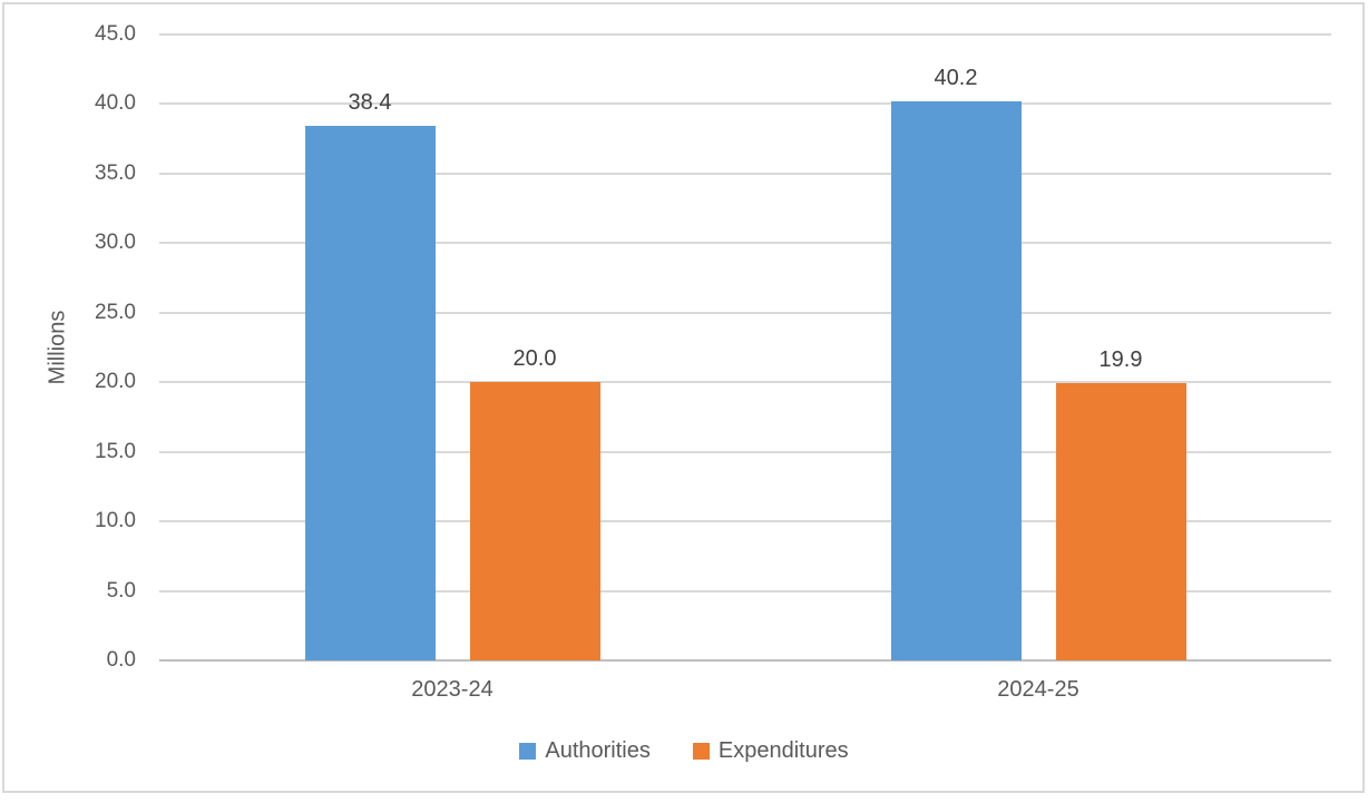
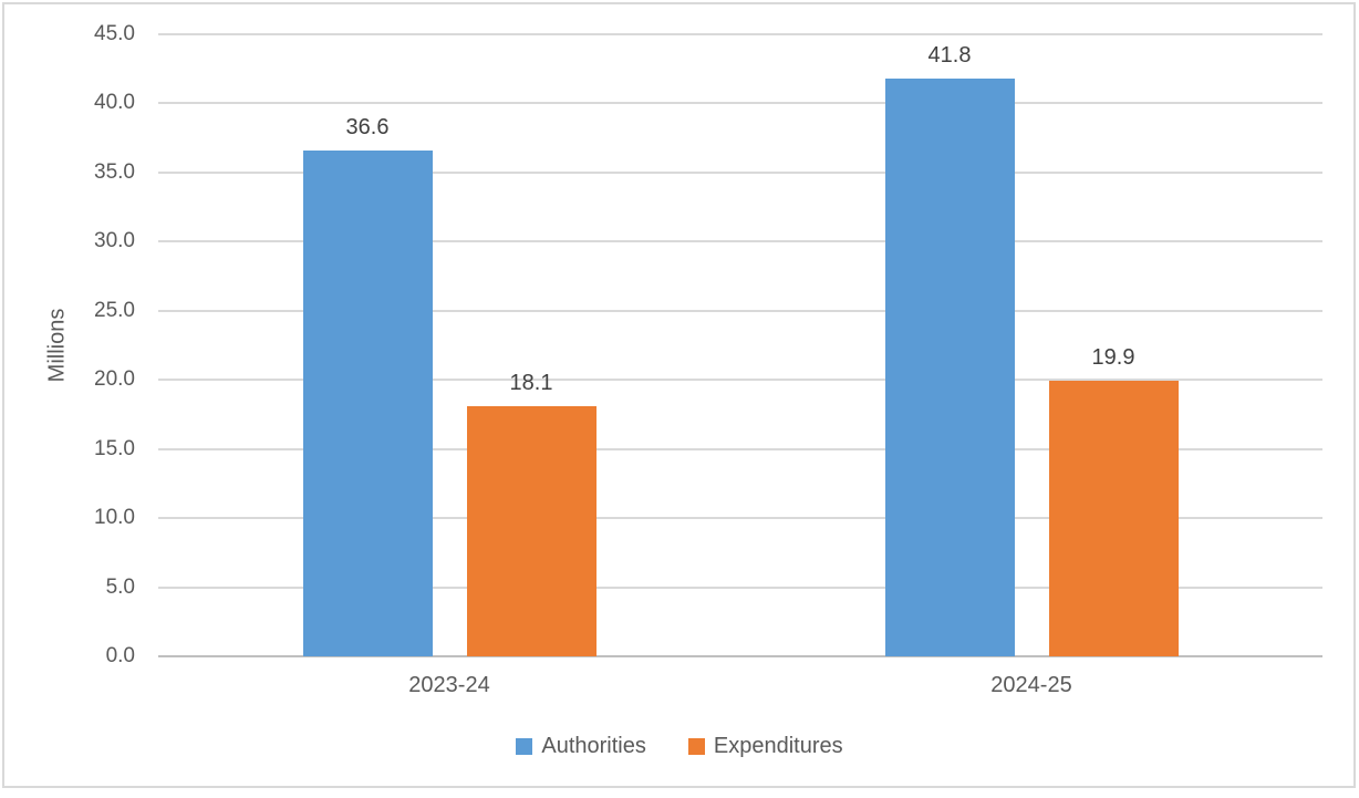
Authorities/2023-24: 38.4 -> 36.6
Expenditures/2023-24: 20.0 -> 18.1
Authorities/2024-25: 40.2 -> 41.8
